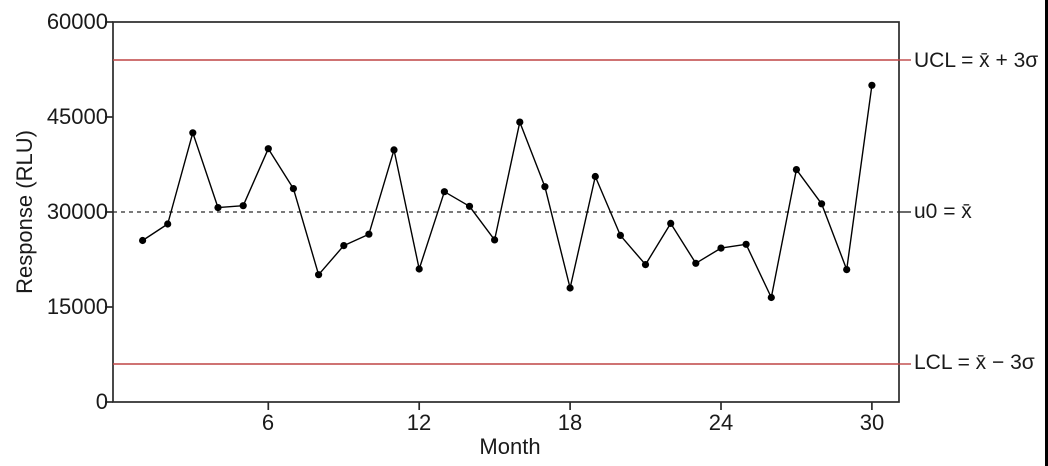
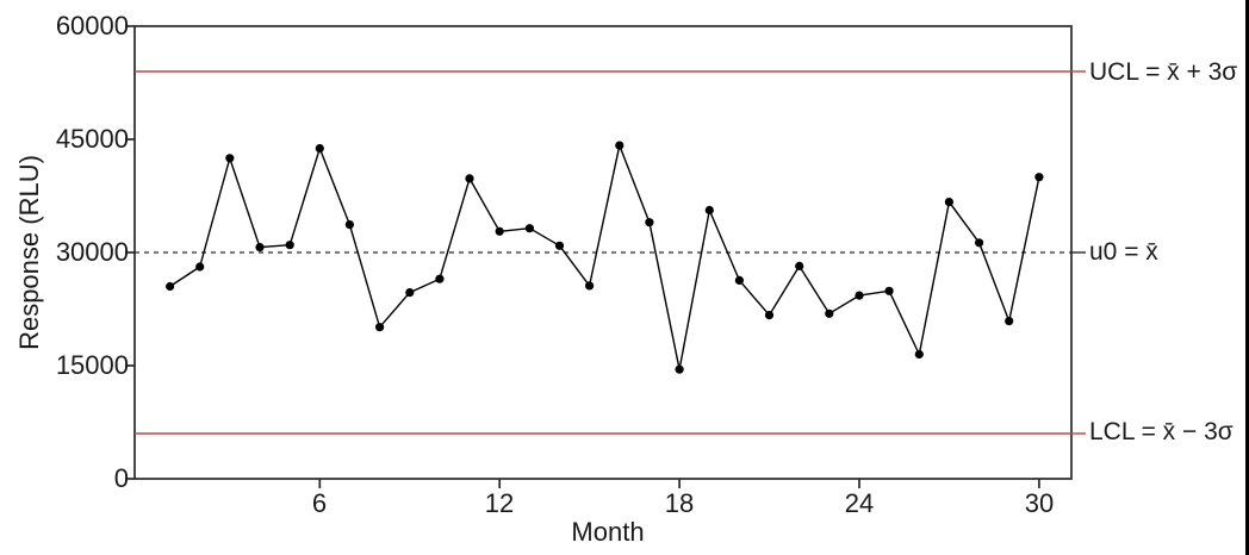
6: 40000 -> 44000
12: 21000 -> 33000
18: 18000 -> 14000
30: 50000 -> 40000
